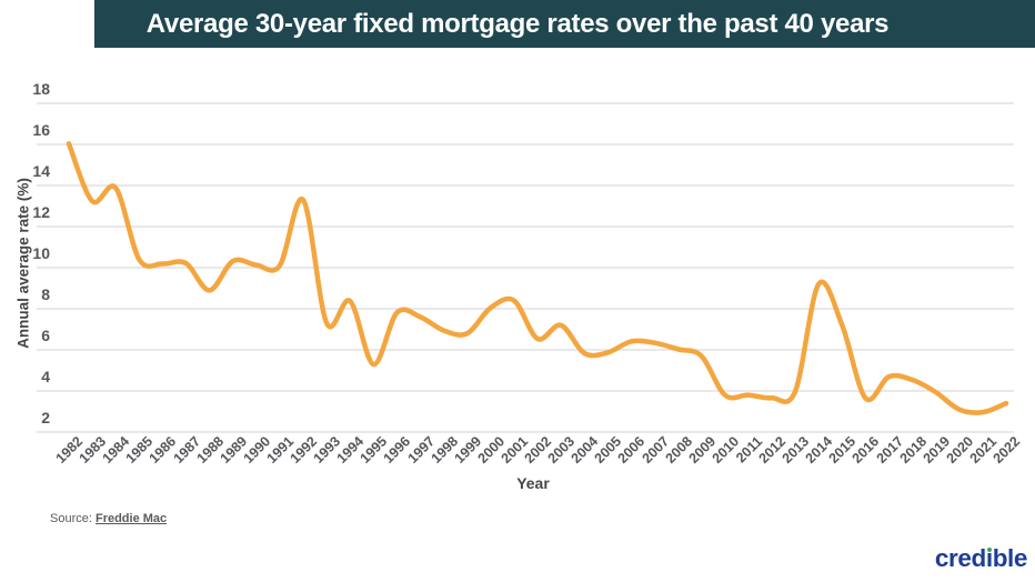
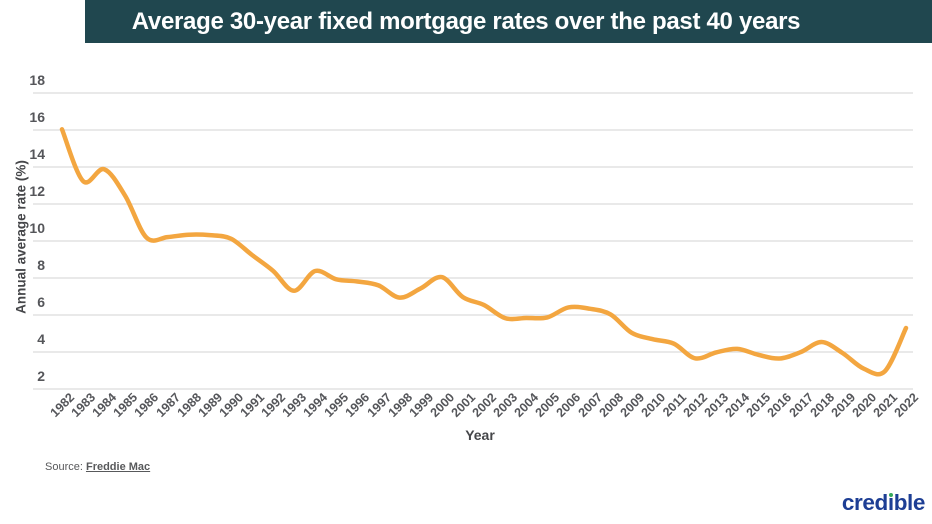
1985: 10.4 -> 12.4
1988: 8.9 -> 10.3
1991: 10.1 -> 9.2
1992: 13.3 -> 8.4
1995: 5.3 -> 7.9
1999: 6.8 -> 7.4
2001: 8.4 -> 7.0
2003: 7.2 -> 5.8
2009: 5.7 -> 5.0
2010: 3.8 -> 4.7
2011: 3.8 -> 4.5
2014: 9.2 -> 4.2
2015: 7.2 -> 3.9
2017: 4.7 -> 4.0
2022: 3.4 -> 5.3
